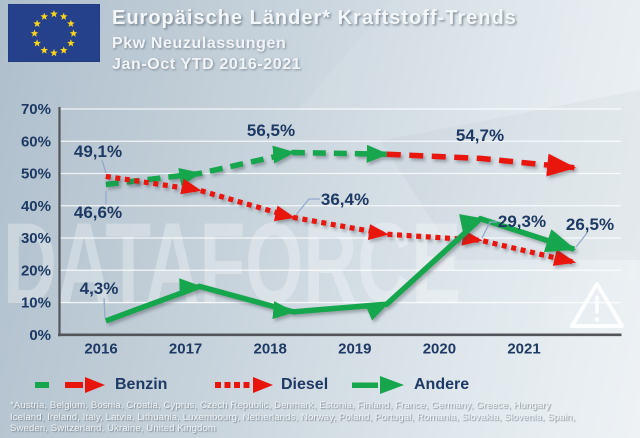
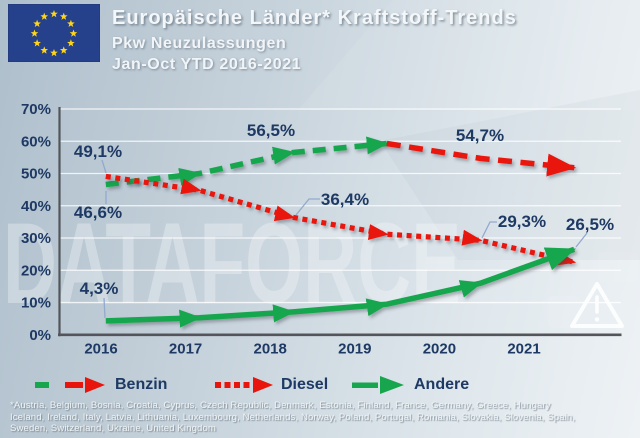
Andere/2017: 15% -> 5%
Benzin/2019: 56% -> 59%
Andere/2020: 36% -> 16%
